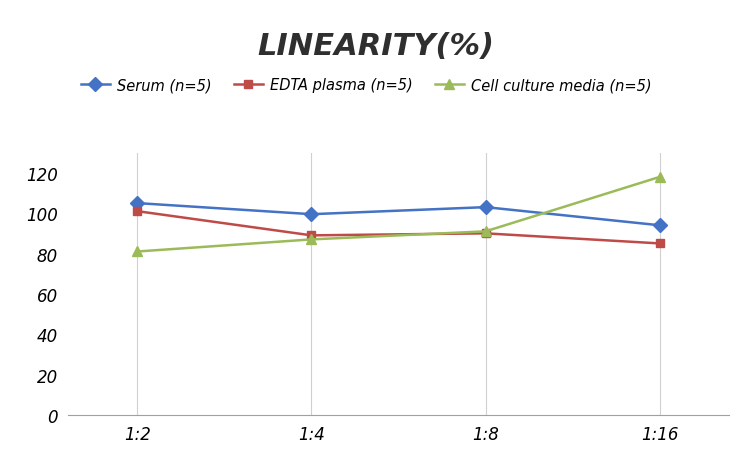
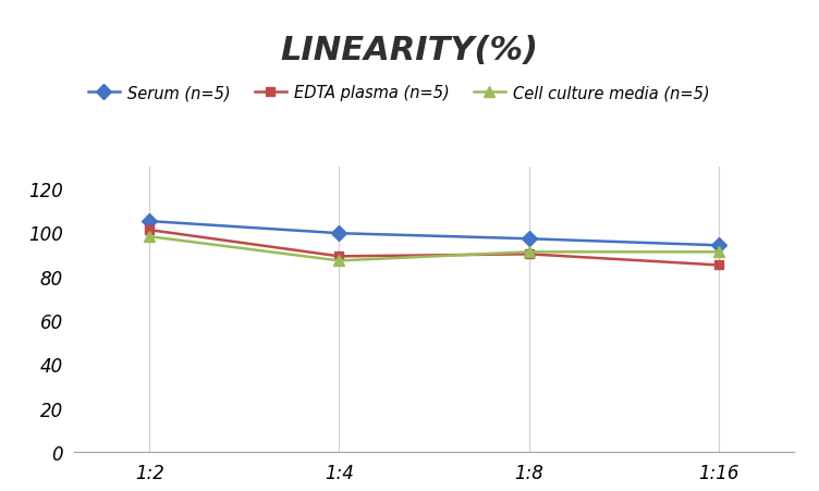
Cell culture media (n=5)/1:2: 81 -> 98
Serum (n=5)/1:8: 103.0 -> 97.0
Cell culture media (n=5)/1:16: 118 -> 91
